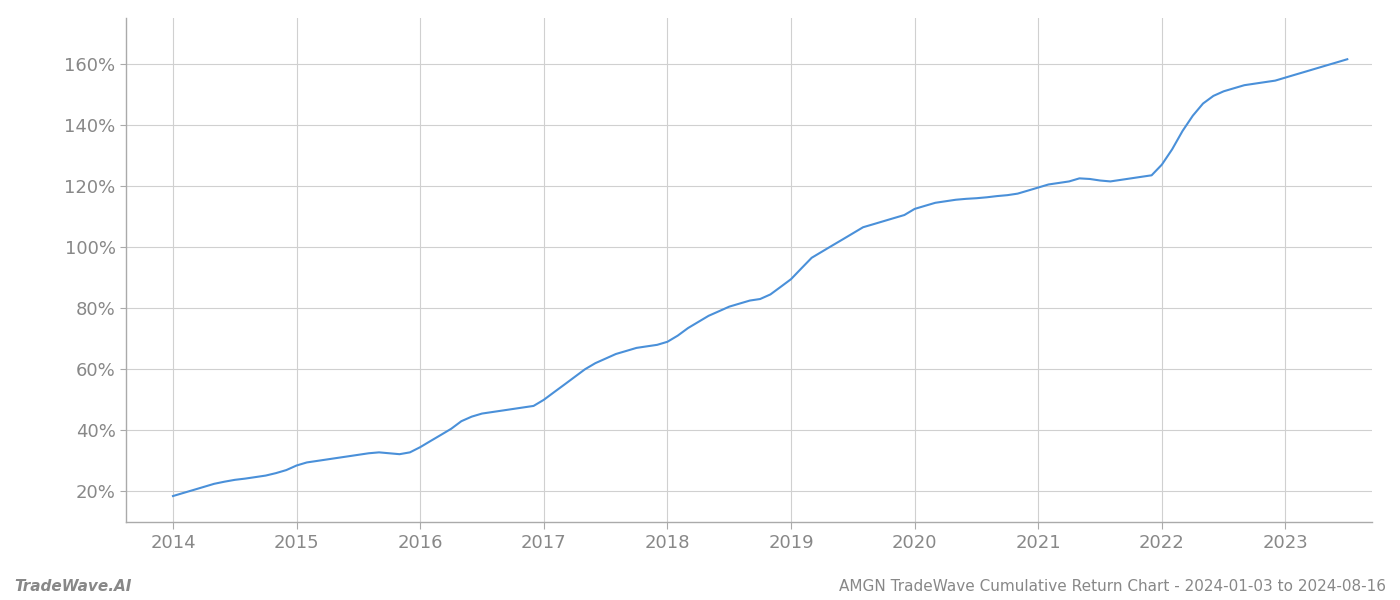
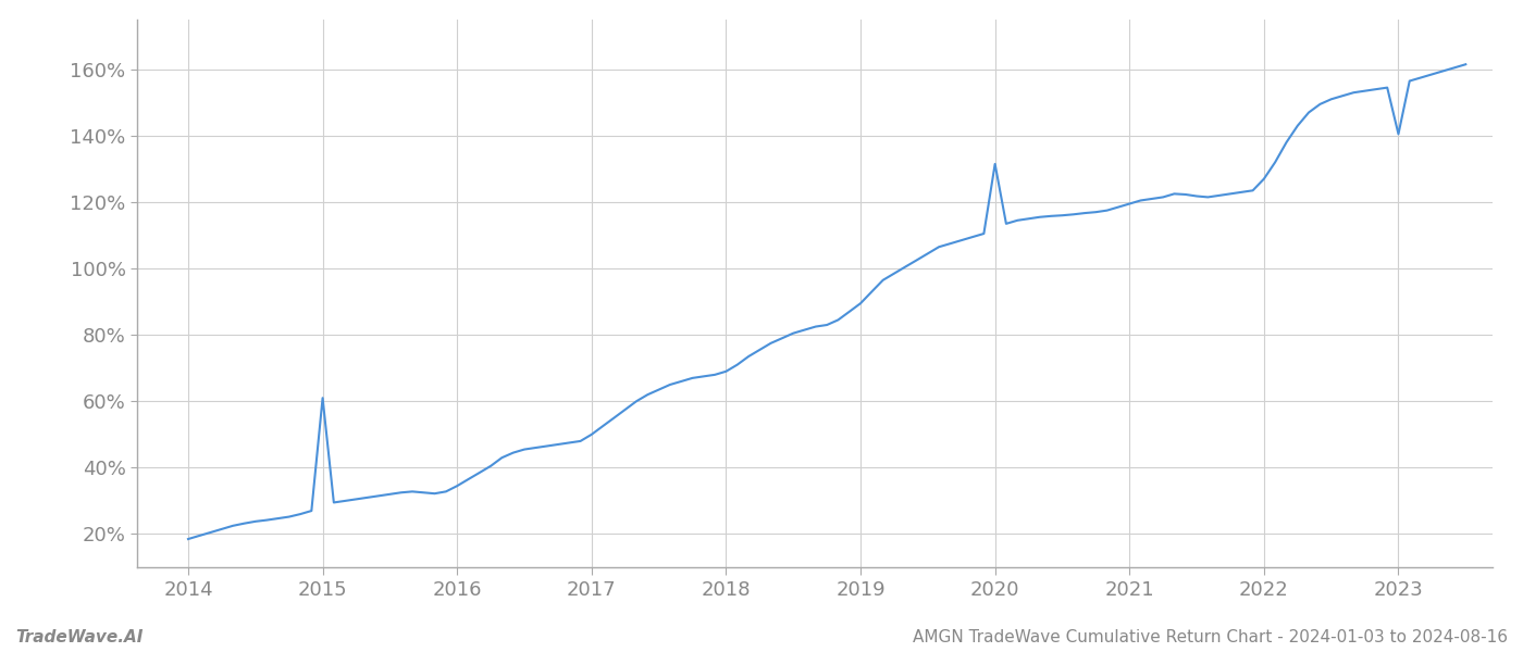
2015: 28.5% -> 61.0%
2020: 112.5% -> 131.5%
2023: 155.5% -> 140.5%
